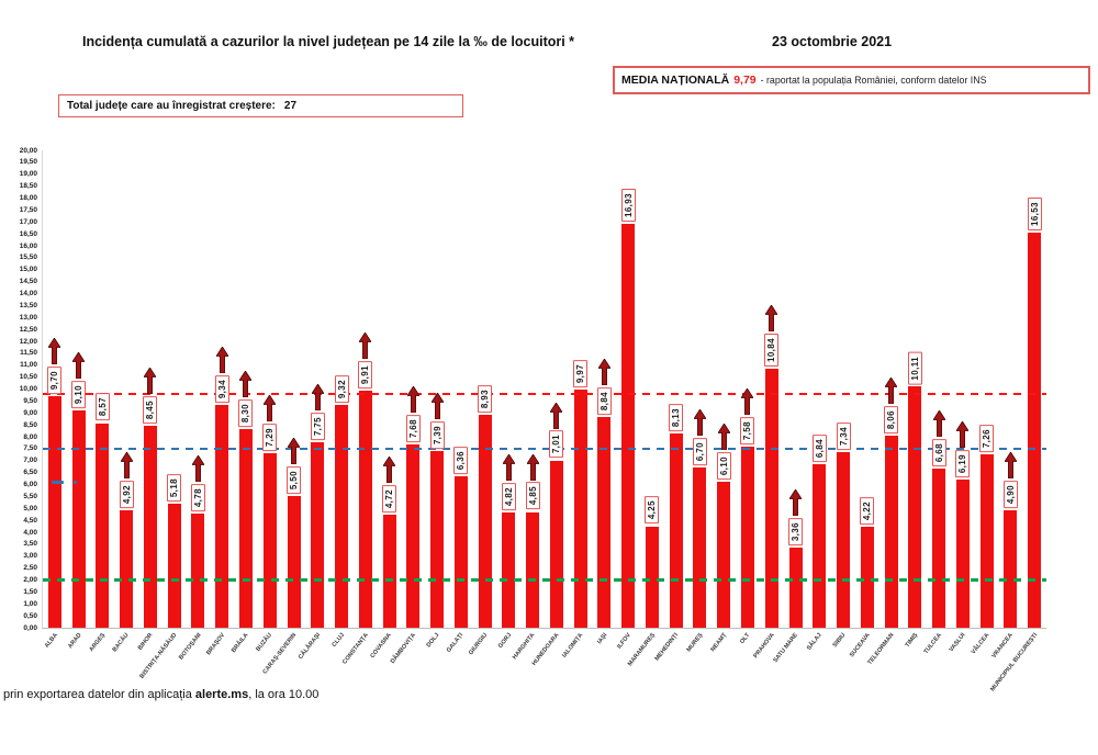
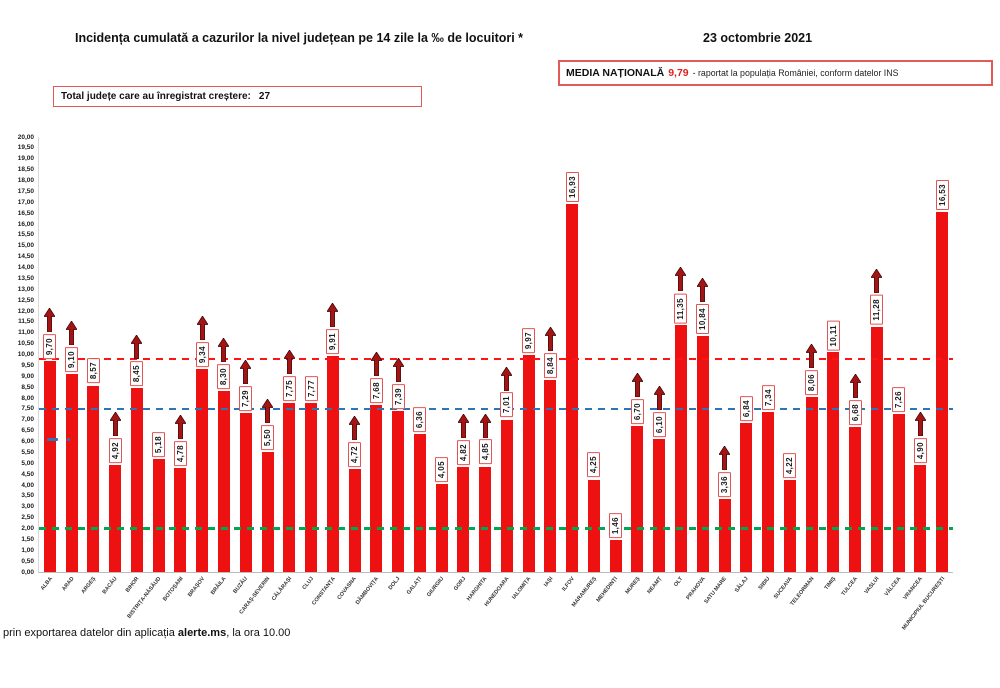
CLUJ: 9,32 -> 7,77
GIURGIU: 8,93 -> 4,05
MEHEDINȚI: 8,13 -> 1,46
OLT: 7,58 -> 11,35
VASLUI: 6,19 -> 11,28
